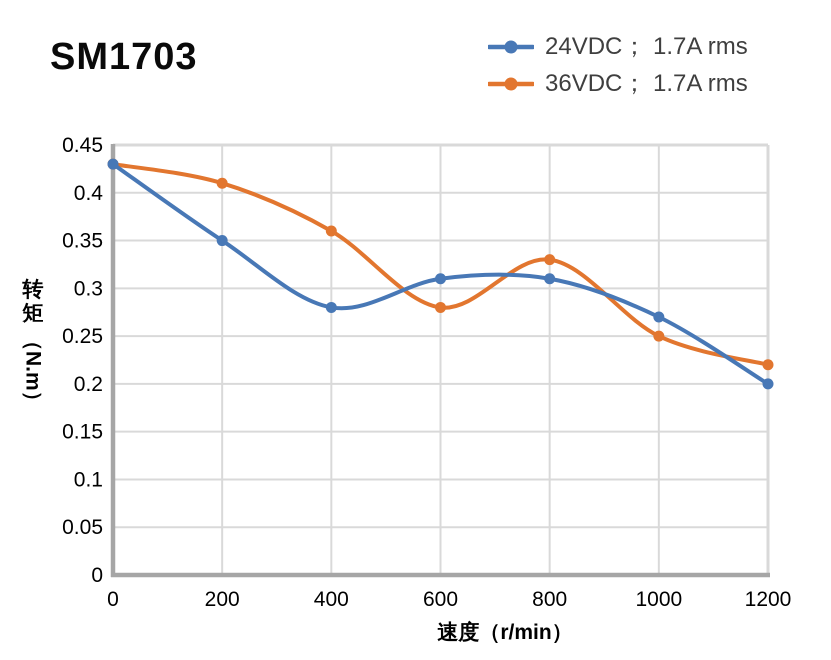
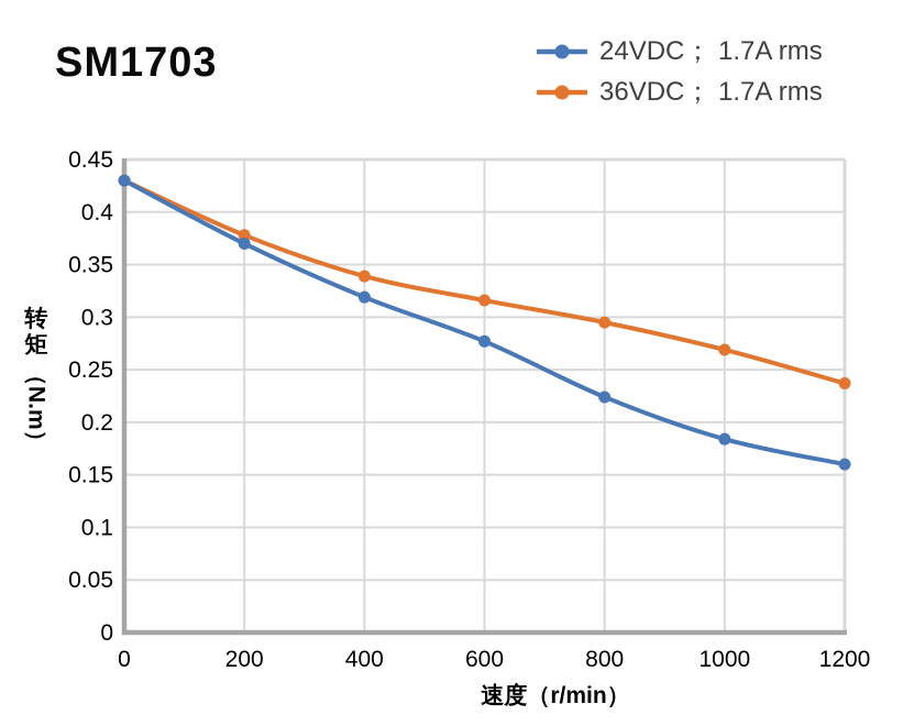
24VDC； 1.7A rms/200: 0.35 -> 0.37
36VDC； 1.7A rms/200: 0.41 -> 0.38
24VDC； 1.7A rms/400: 0.28 -> 0.32
36VDC； 1.7A rms/400: 0.36 -> 0.34
24VDC； 1.7A rms/600: 0.31 -> 0.28
36VDC； 1.7A rms/600: 0.28 -> 0.32
24VDC； 1.7A rms/800: 0.31 -> 0.22
36VDC； 1.7A rms/800: 0.33 -> 0.29
24VDC； 1.7A rms/1000: 0.27 -> 0.18
36VDC； 1.7A rms/1000: 0.25 -> 0.27
24VDC； 1.7A rms/1200: 0.20 -> 0.16
36VDC； 1.7A rms/1200: 0.22 -> 0.24
